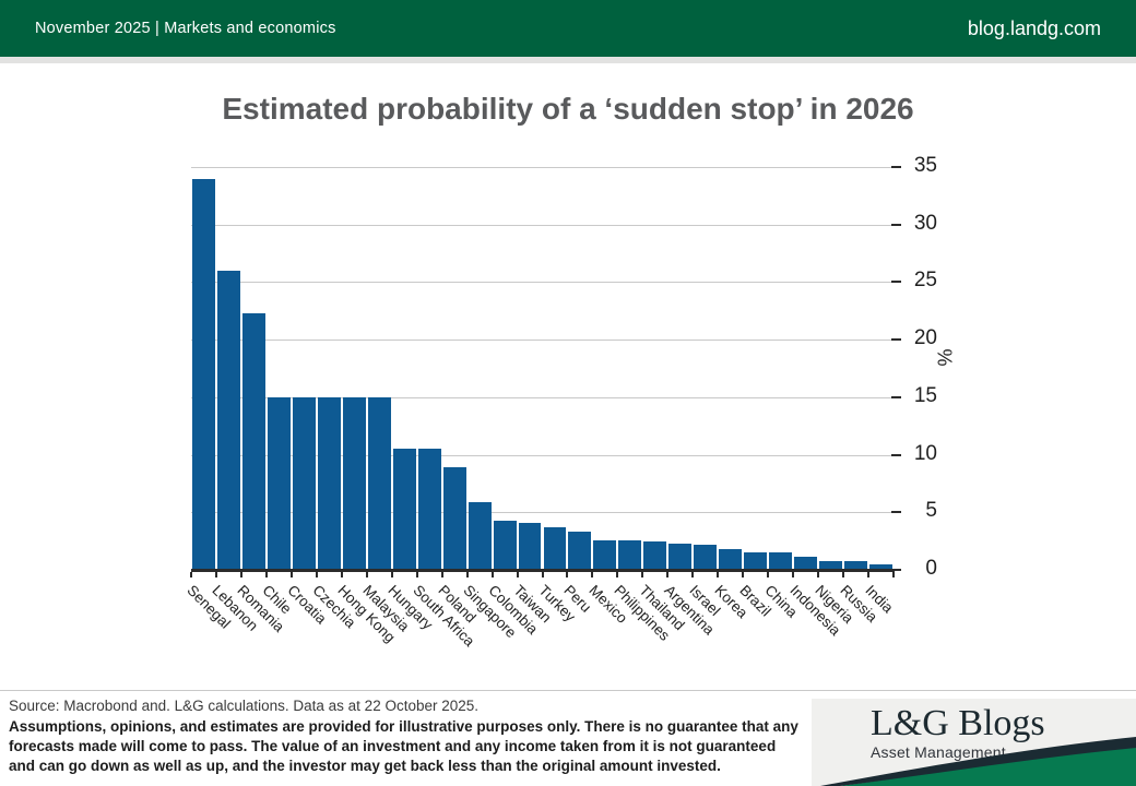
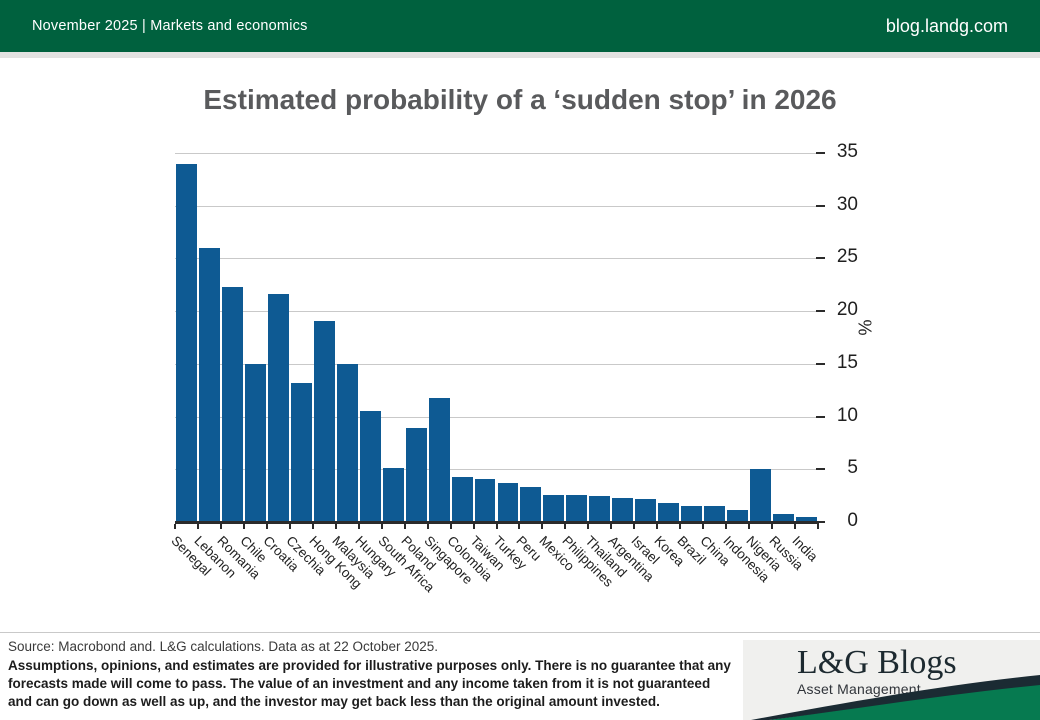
Croatia: 15.0 -> 21.6
Czechia: 15.0 -> 13.2
Hong Kong: 15.0 -> 19.1
South Africa: 10.5 -> 5.1
Singapore: 5.9 -> 11.8
Nigeria: 0.8 -> 5.0
